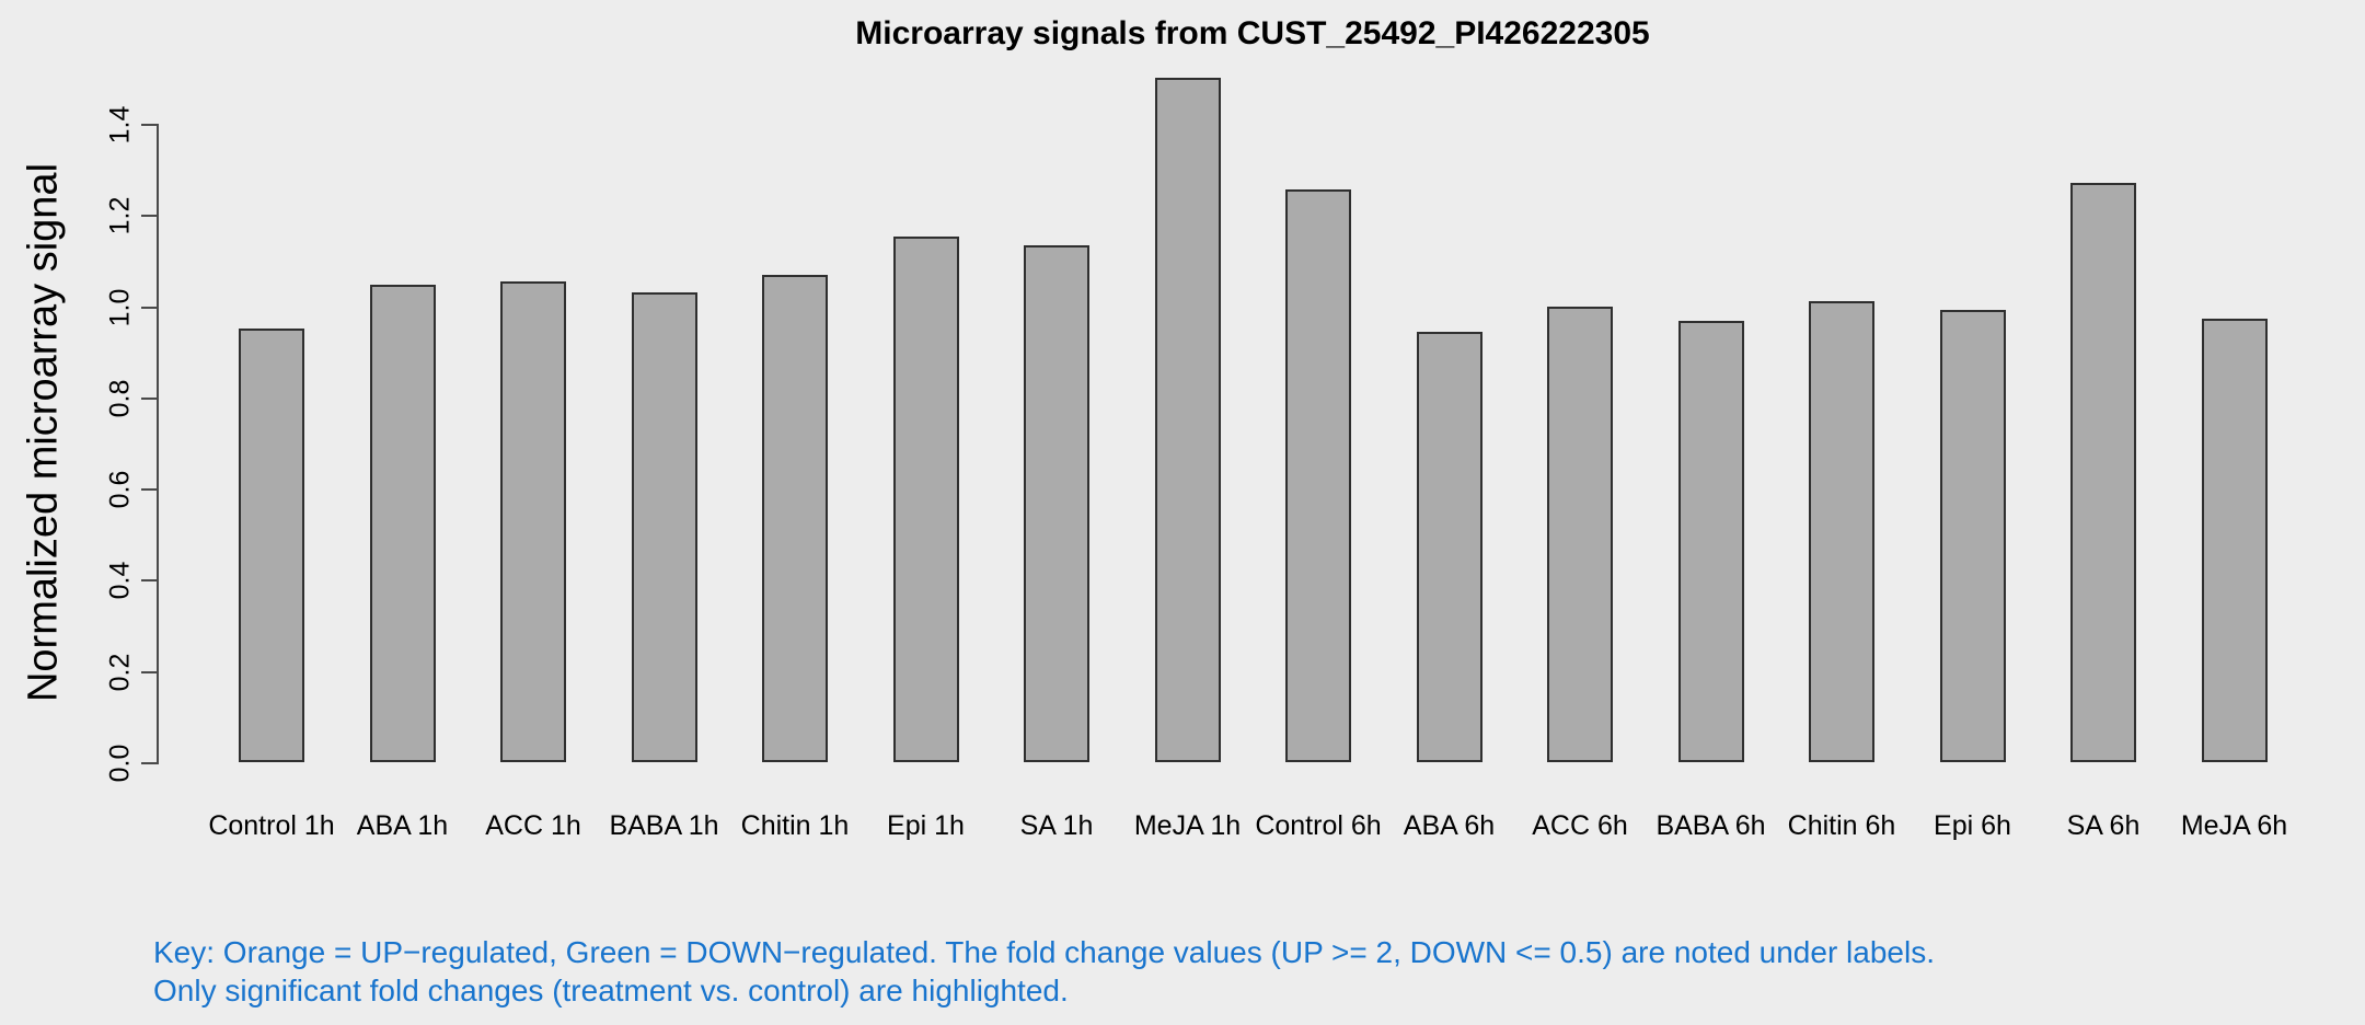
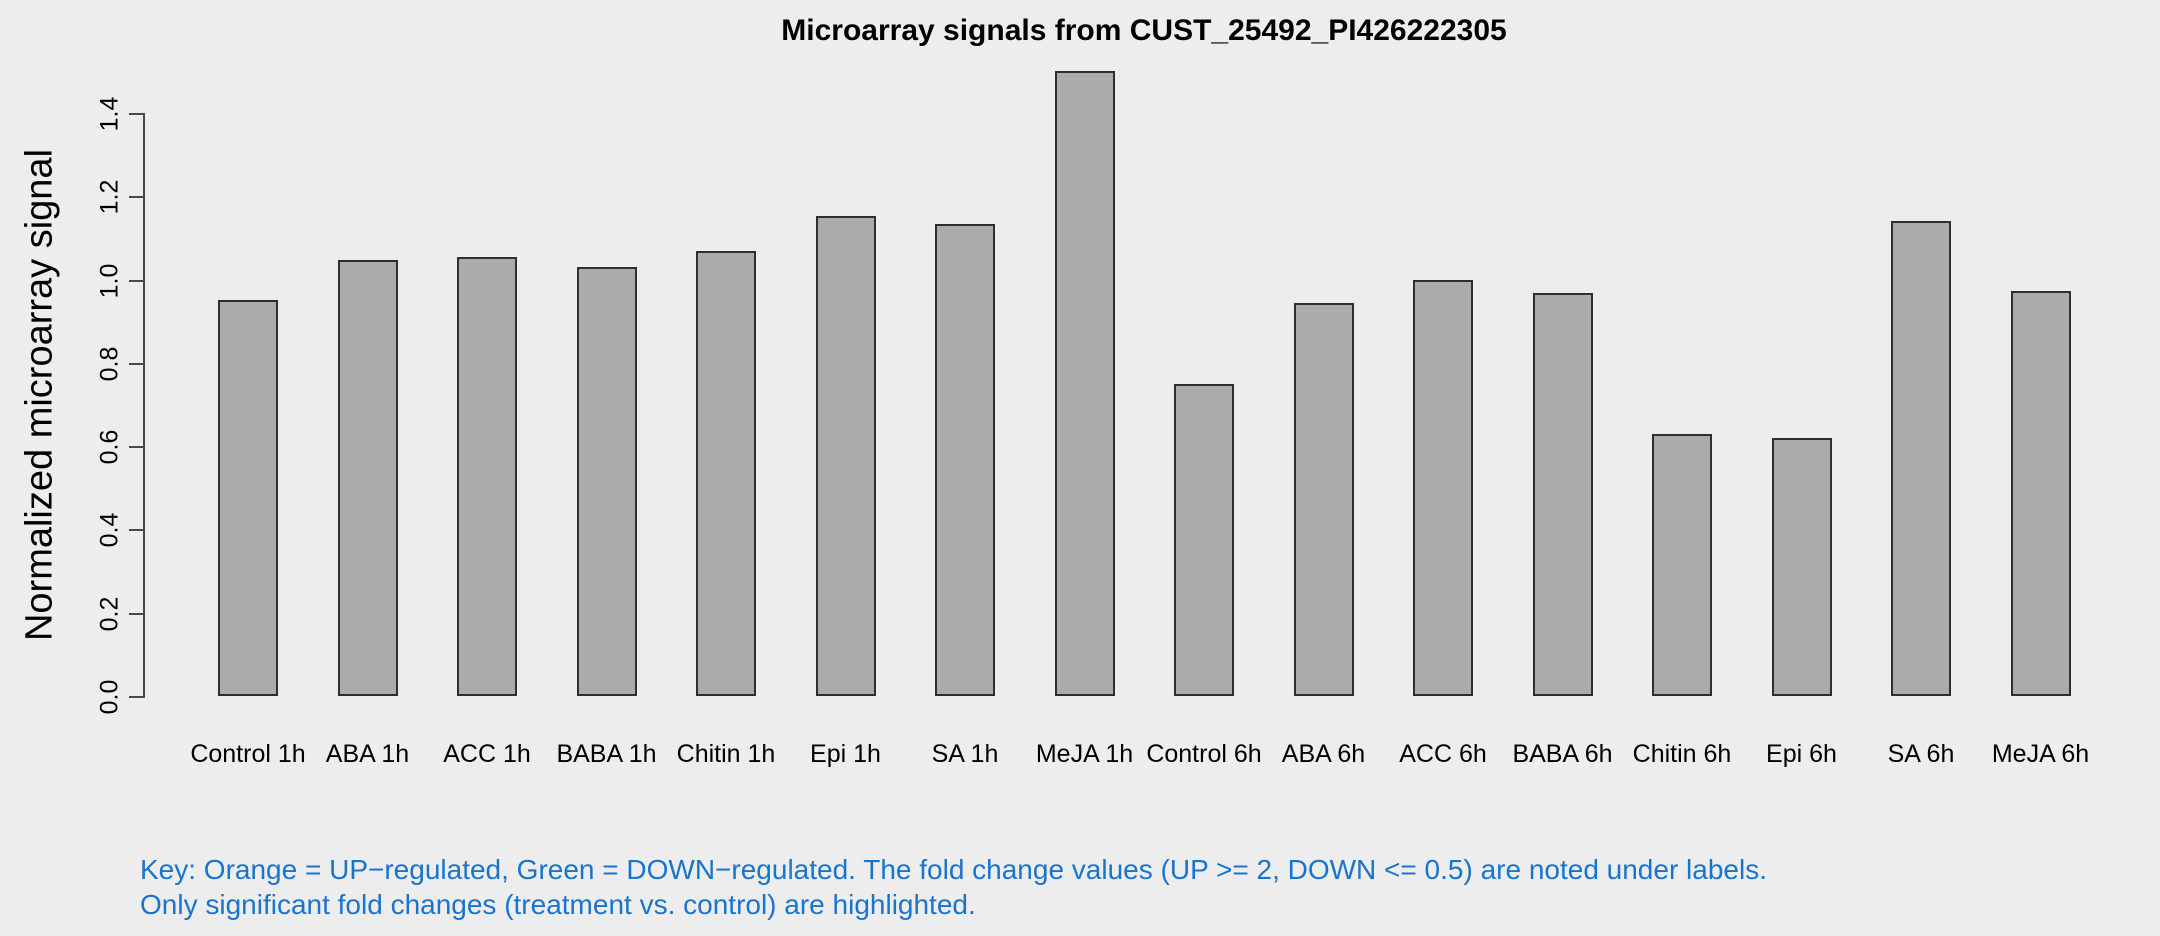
Control 6h: 1.26 -> 0.75
Chitin 6h: 1.01 -> 0.63
Epi 6h: 0.99 -> 0.62
SA 6h: 1.27 -> 1.14
